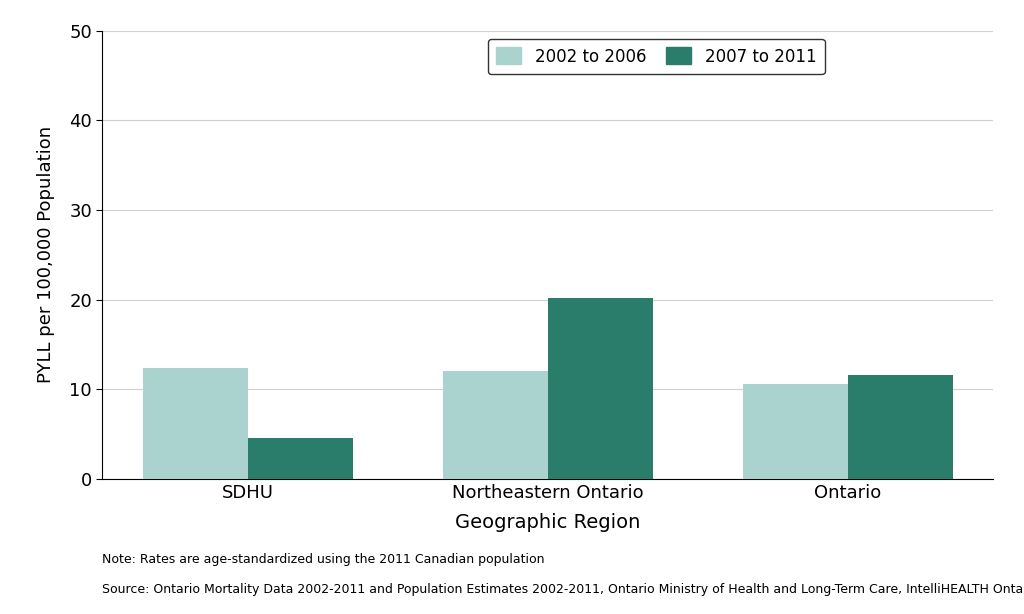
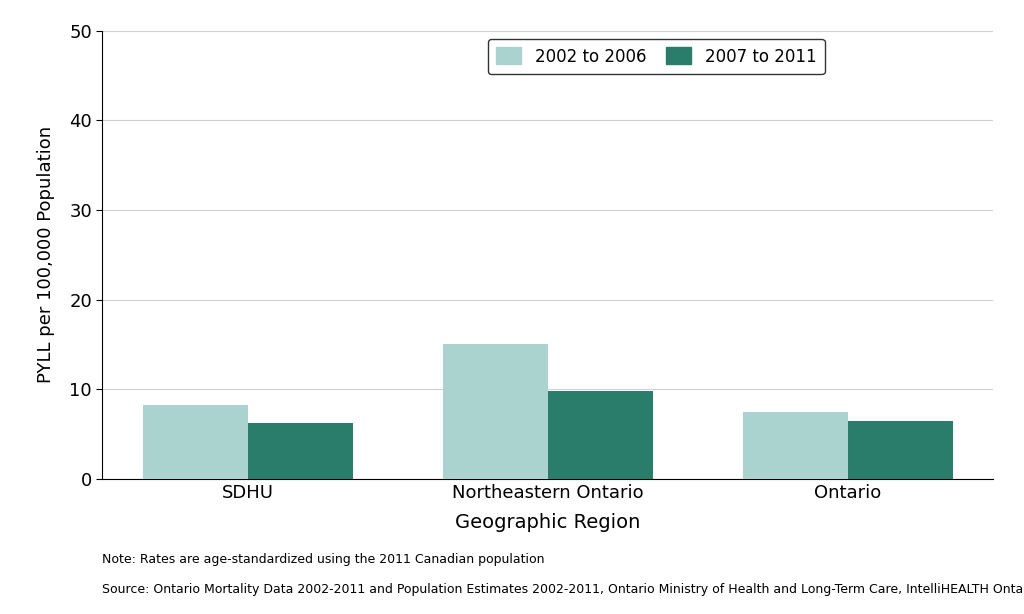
2002 to 2006/SDHU: 12.4 -> 8.2
2007 to 2011/SDHU: 4.6 -> 6.2
2002 to 2006/Northeastern Ontario: 12.0 -> 15.0
2007 to 2011/Northeastern Ontario: 20.2 -> 9.8
2002 to 2006/Ontario: 10.6 -> 7.5
2007 to 2011/Ontario: 11.6 -> 6.5
